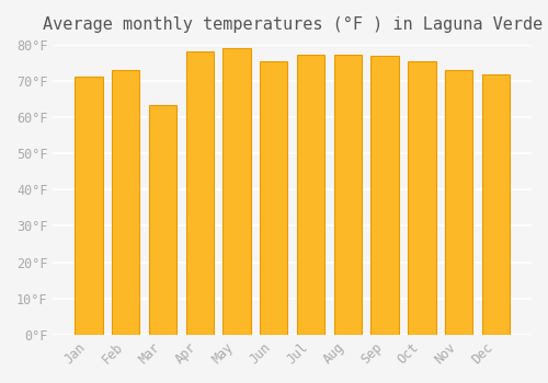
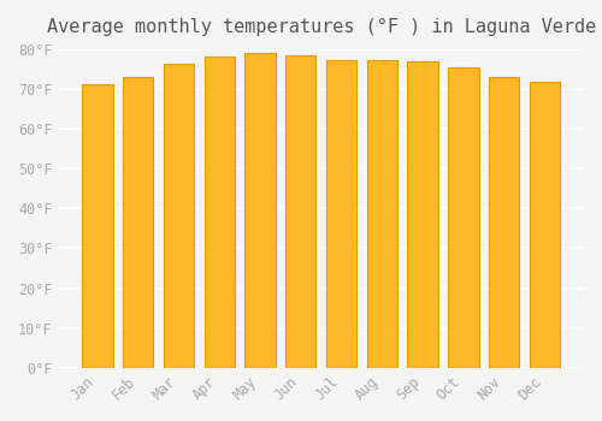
Mar: 63.5°F -> 76.2°F
Jun: 75.5°F -> 78.4°F
